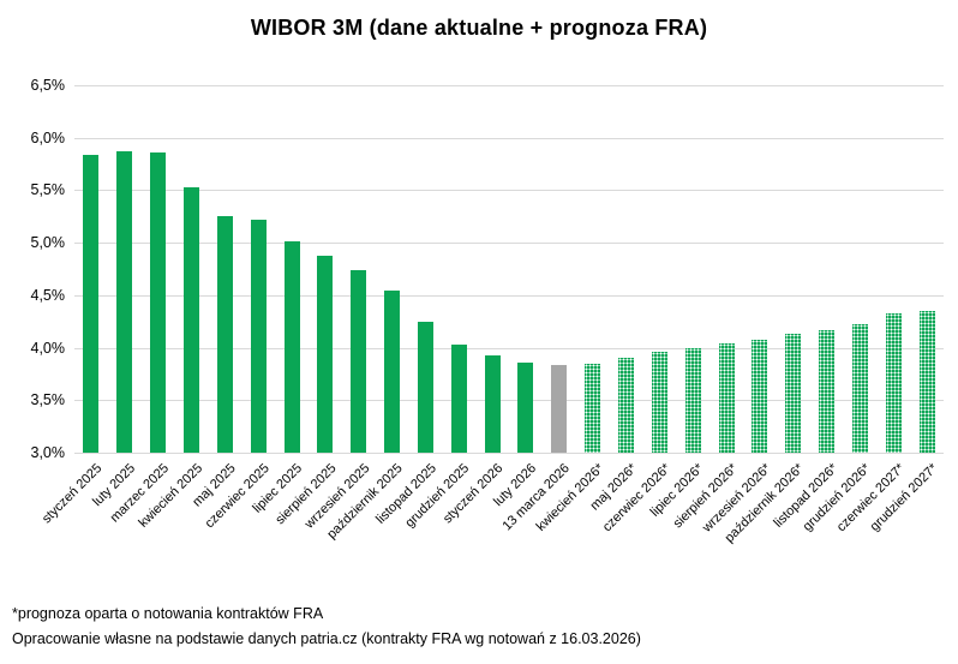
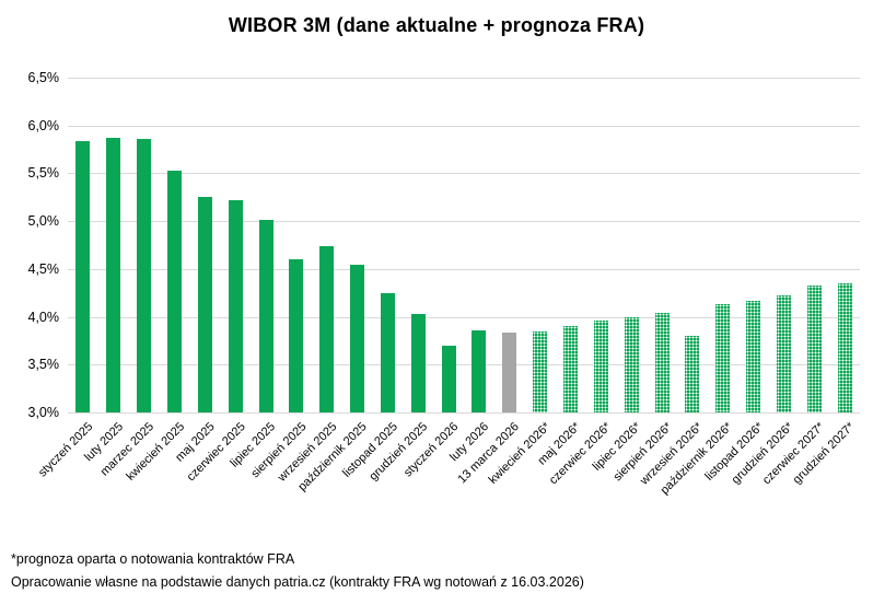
sierpień 2025: 4,9% -> 4,6%
styczeń 2026: 3,9% -> 3,7%
wrzesień 2026*: 4,1% -> 3,8%
